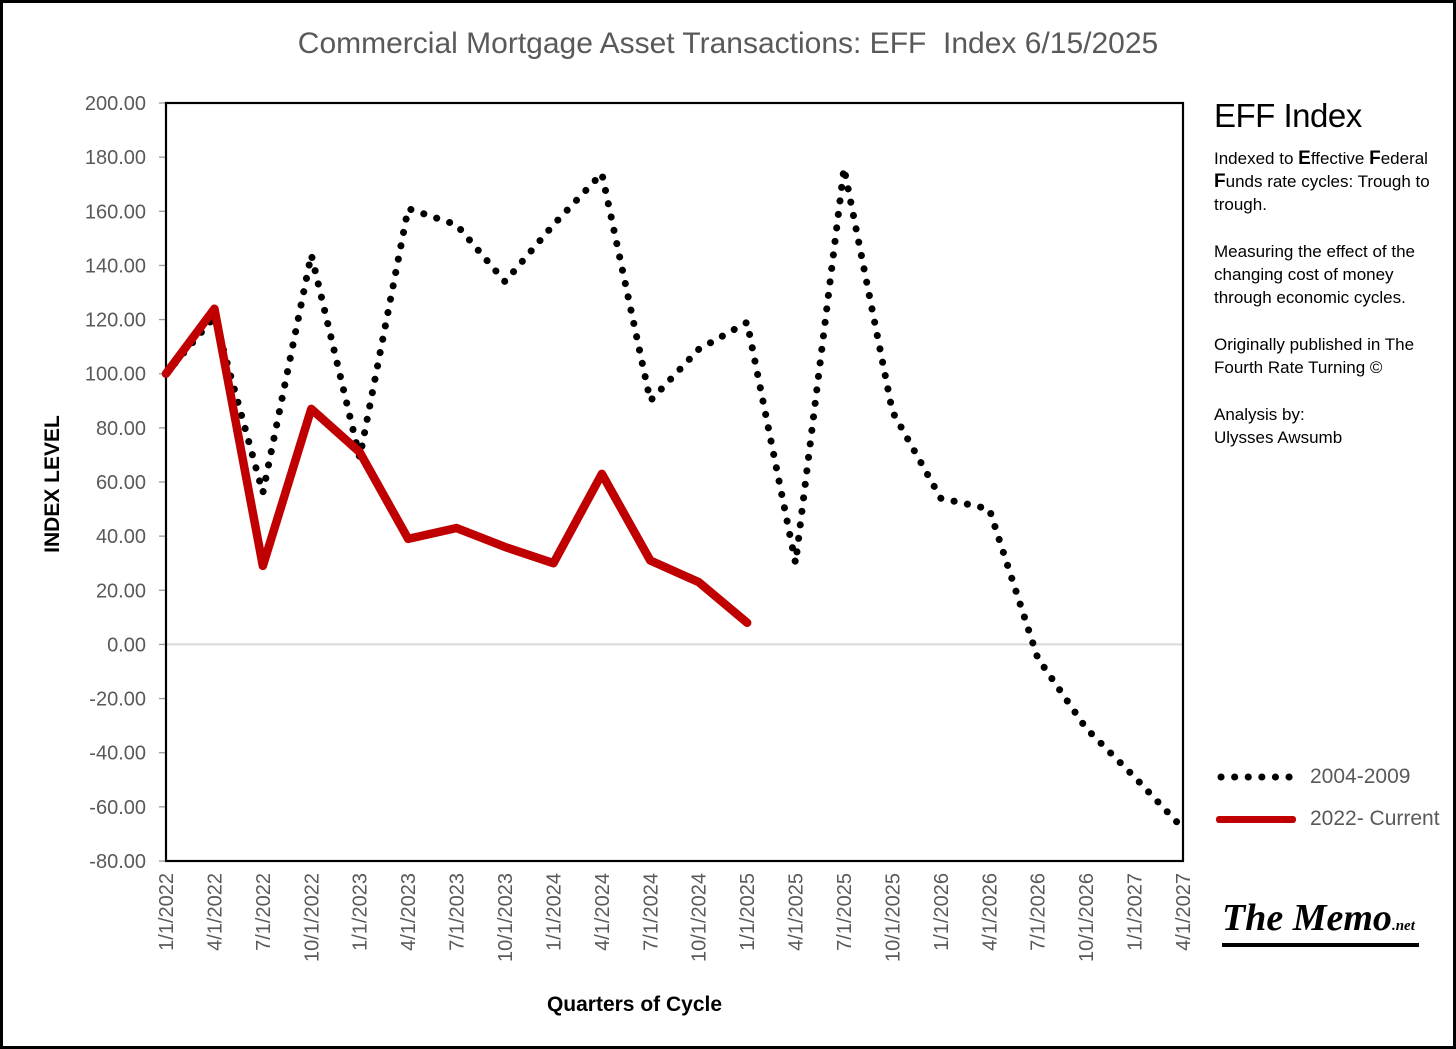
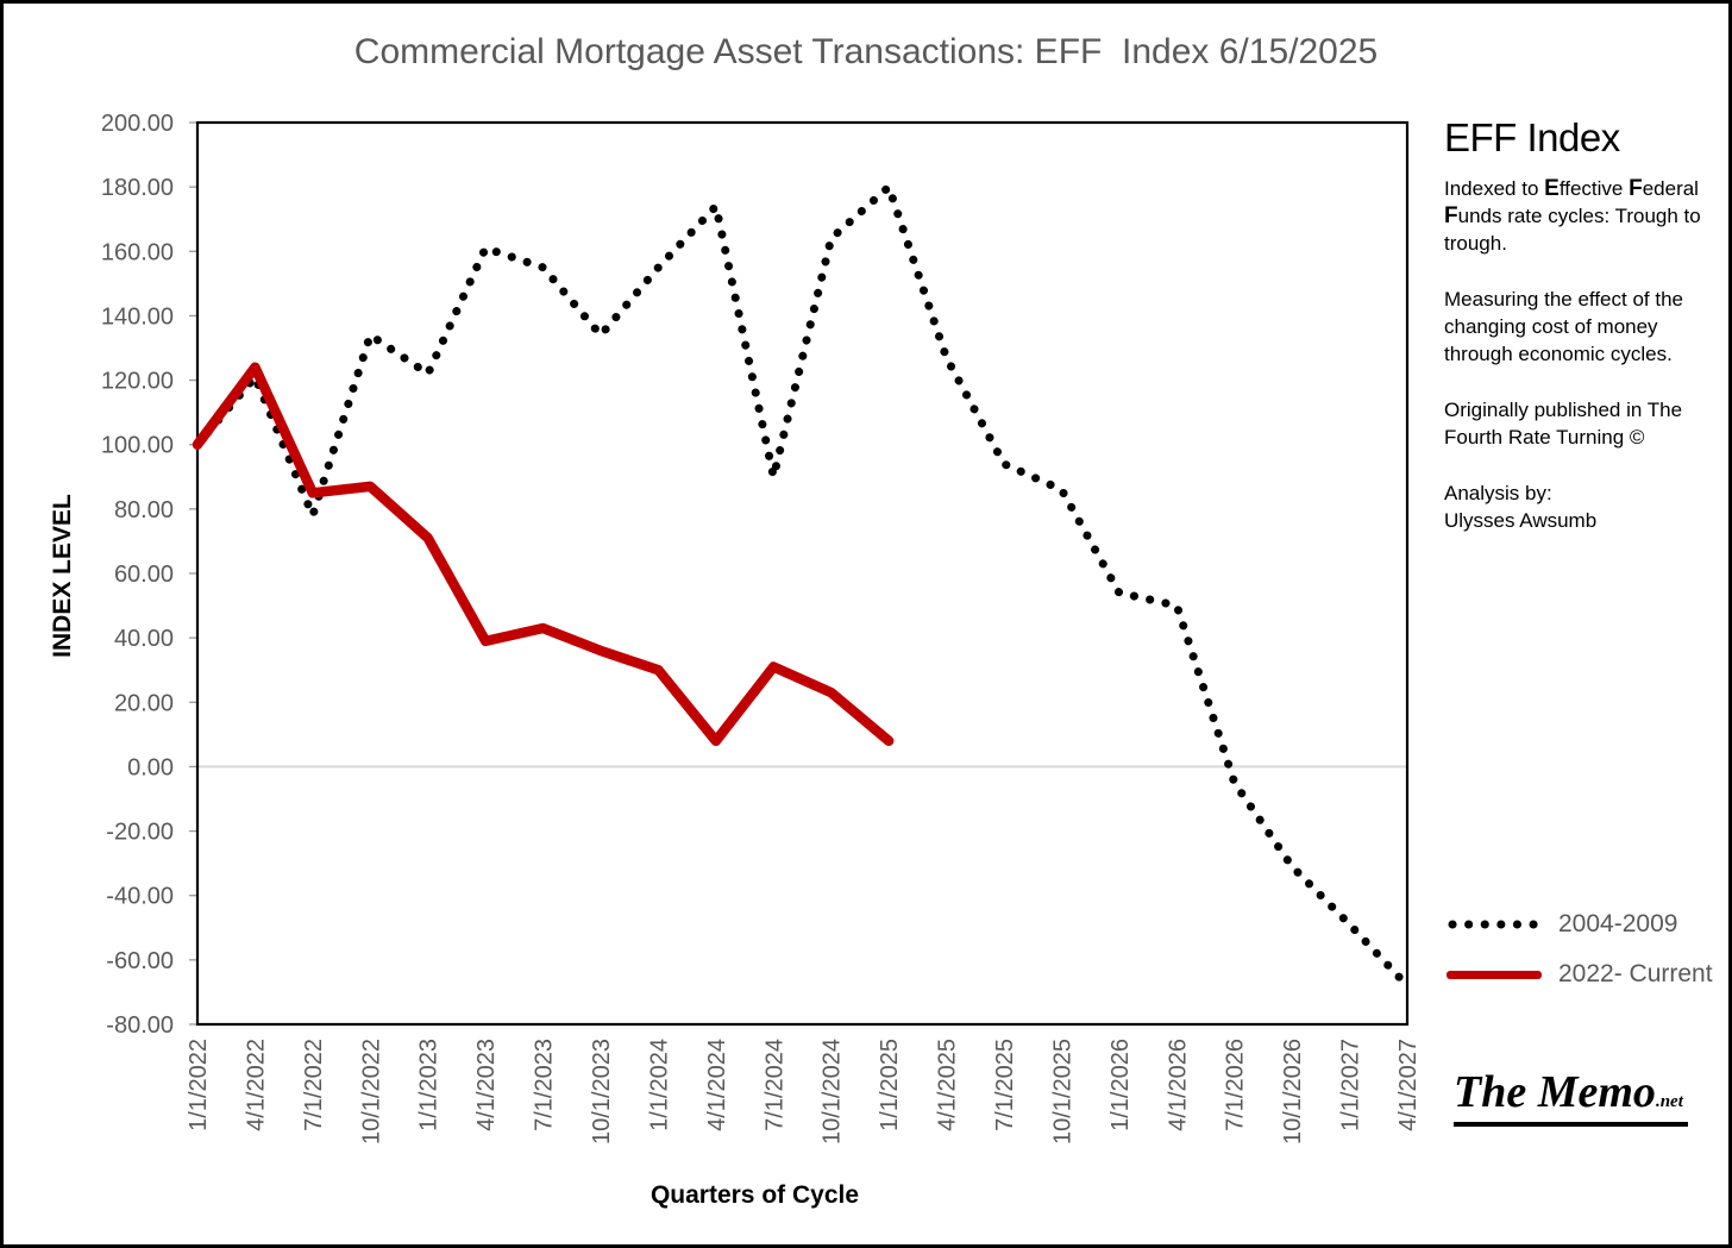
2004-2009/7/1/2022: 56 -> 78
2022- Current/7/1/2022: 29 -> 85
2004-2009/10/1/2022: 144 -> 134
2004-2009/1/1/2023: 69 -> 122
2022- Current/4/1/2024: 63 -> 8
2004-2009/10/1/2024: 109 -> 164
2004-2009/1/1/2025: 119 -> 180
2004-2009/4/1/2025: 30 -> 127
2004-2009/7/1/2025: 176 -> 94
